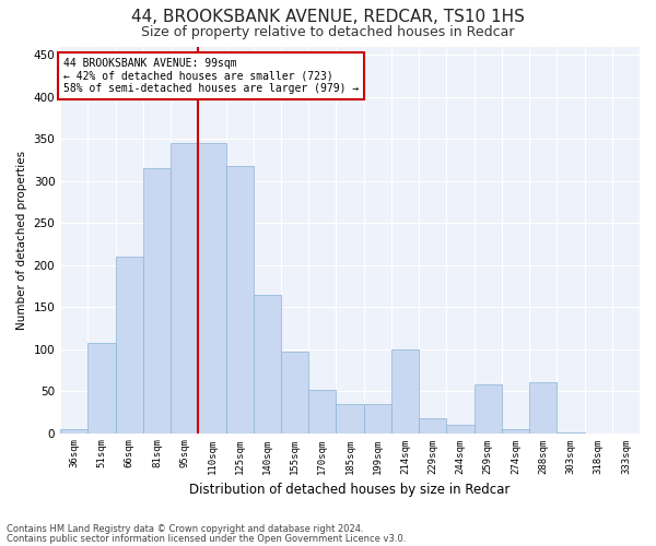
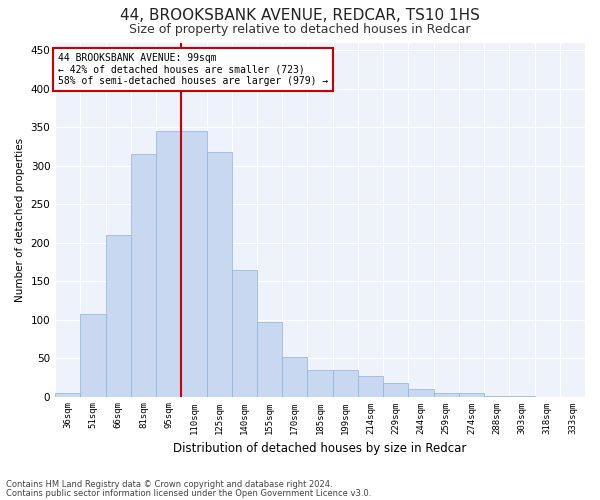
214sqm: 100 -> 27
259sqm: 58 -> 5
288sqm: 60 -> 1
